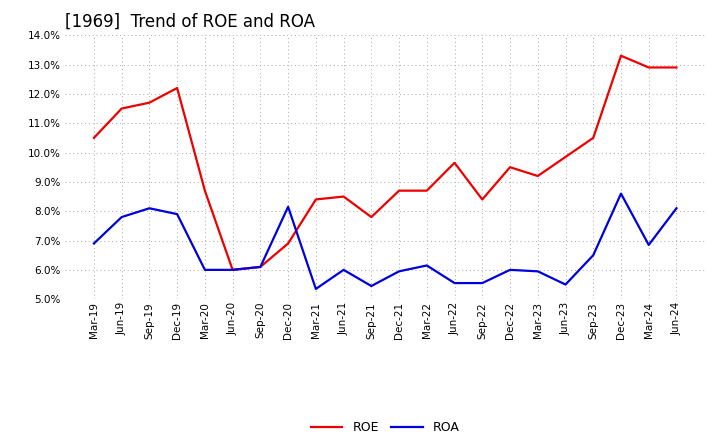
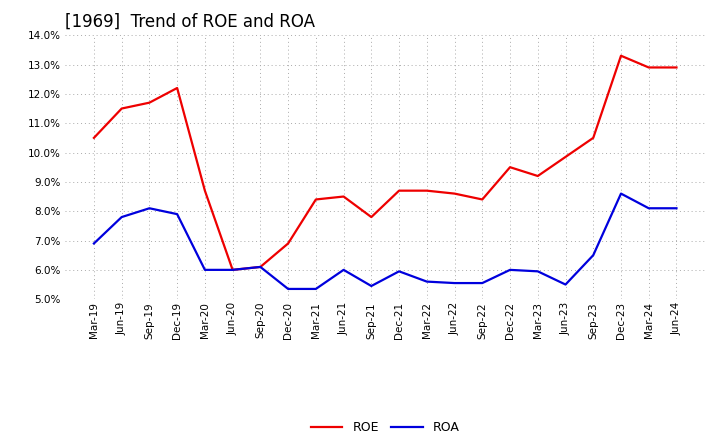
ROA/Dec-20: 8.15% -> 5.35%
ROA/Mar-22: 6.15% -> 5.60%
ROE/Jun-22: 9.65% -> 8.60%
ROA/Mar-24: 6.85% -> 8.10%
